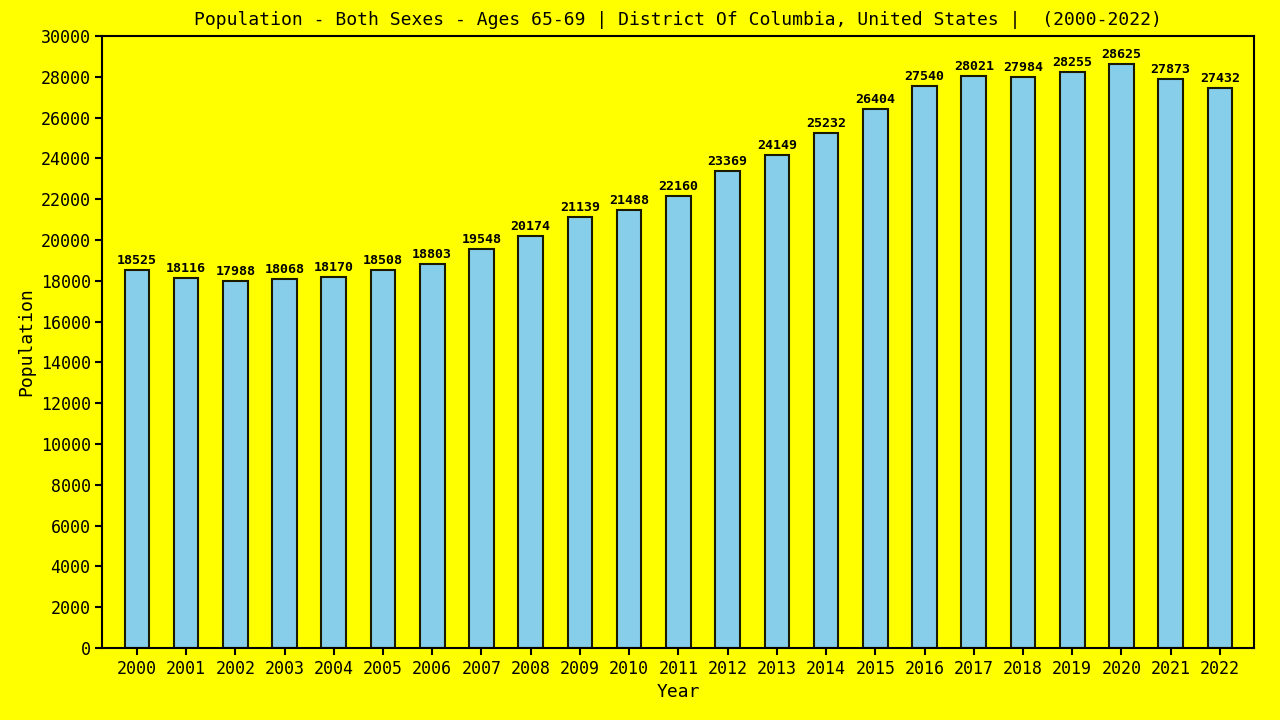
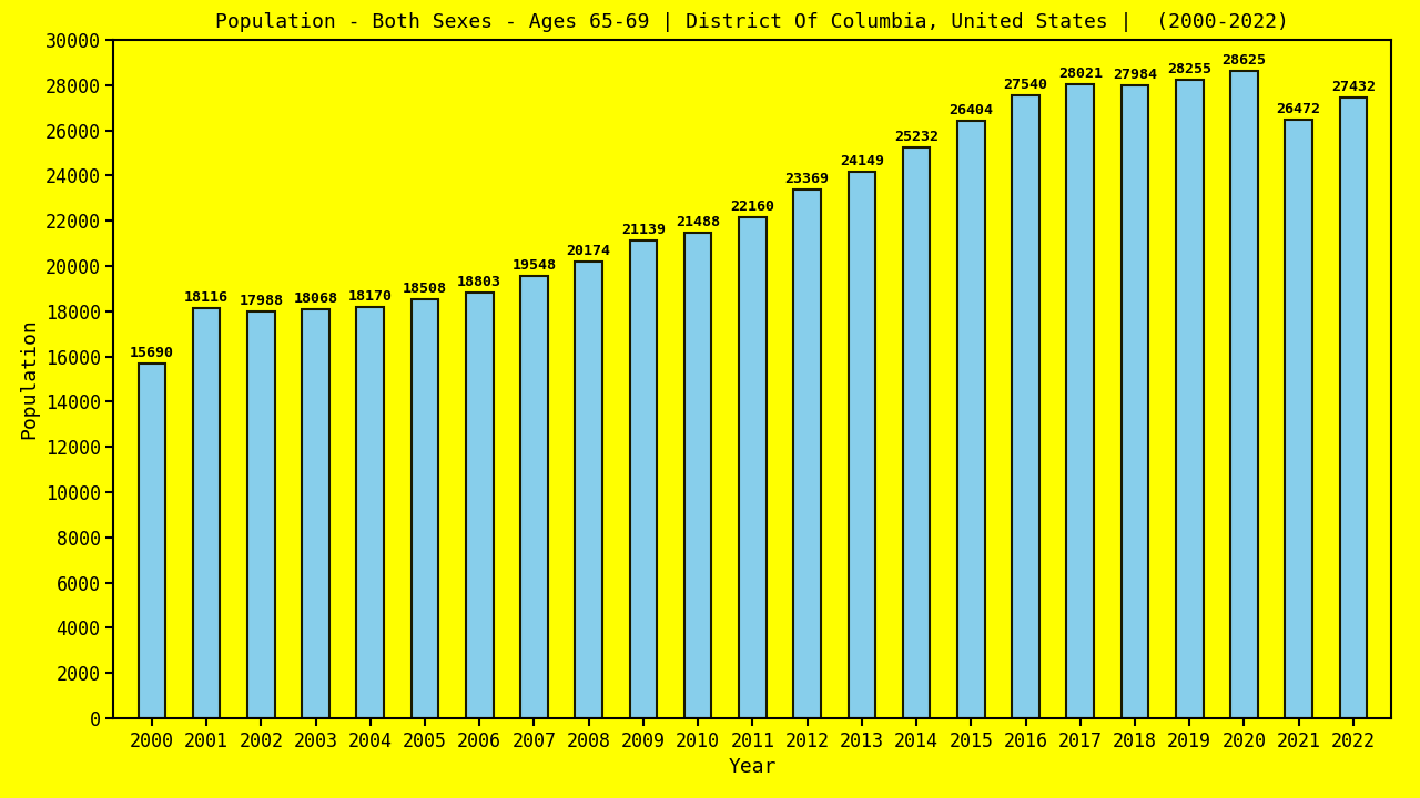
2000: 18525 -> 15690
2021: 27873 -> 26472
